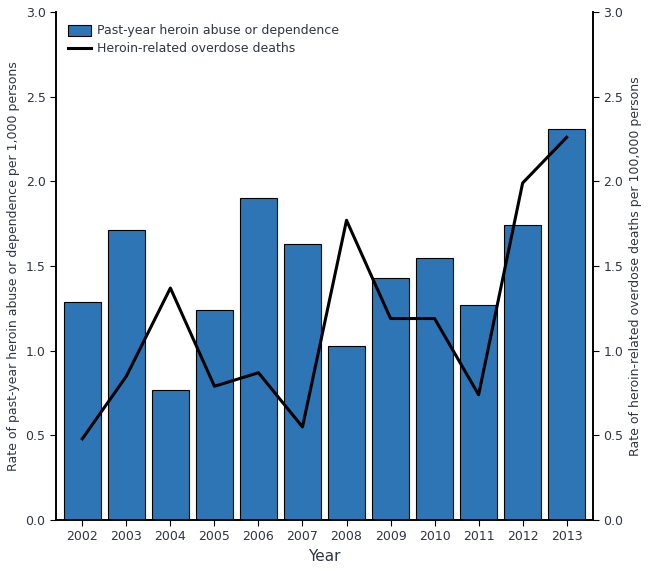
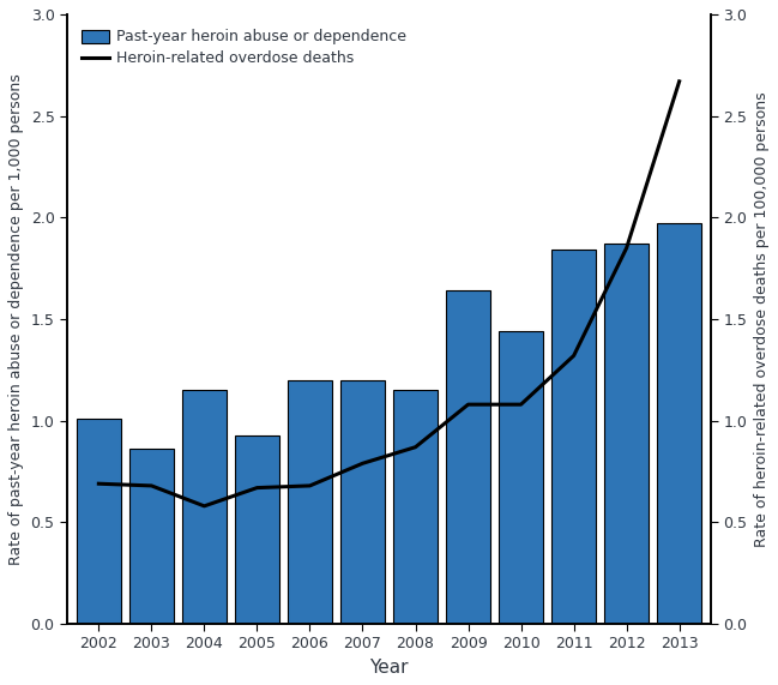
Past-year heroin abuse or dependence/2002: 1.29 -> 1.01
Heroin-related overdose deaths/2002: 0.48 -> 0.69
Past-year heroin abuse or dependence/2003: 1.71 -> 0.86
Heroin-related overdose deaths/2003: 0.85 -> 0.68
Past-year heroin abuse or dependence/2004: 0.77 -> 1.15
Heroin-related overdose deaths/2004: 1.37 -> 0.58
Past-year heroin abuse or dependence/2005: 1.24 -> 0.93
Heroin-related overdose deaths/2005: 0.79 -> 0.67
Past-year heroin abuse or dependence/2006: 1.90 -> 1.20
Heroin-related overdose deaths/2006: 0.87 -> 0.68
Past-year heroin abuse or dependence/2007: 1.63 -> 1.20
Heroin-related overdose deaths/2007: 0.55 -> 0.79
Past-year heroin abuse or dependence/2008: 1.03 -> 1.15
Heroin-related overdose deaths/2008: 1.77 -> 0.87
Past-year heroin abuse or dependence/2009: 1.43 -> 1.64
Heroin-related overdose deaths/2009: 1.19 -> 1.08
Past-year heroin abuse or dependence/2010: 1.55 -> 1.44
Heroin-related overdose deaths/2010: 1.19 -> 1.08
Past-year heroin abuse or dependence/2011: 1.27 -> 1.84
Heroin-related overdose deaths/2011: 0.74 -> 1.32
Past-year heroin abuse or dependence/2012: 1.74 -> 1.87
Heroin-related overdose deaths/2012: 1.99 -> 1.85
Past-year heroin abuse or dependence/2013: 2.31 -> 1.97
Heroin-related overdose deaths/2013: 2.26 -> 2.67
